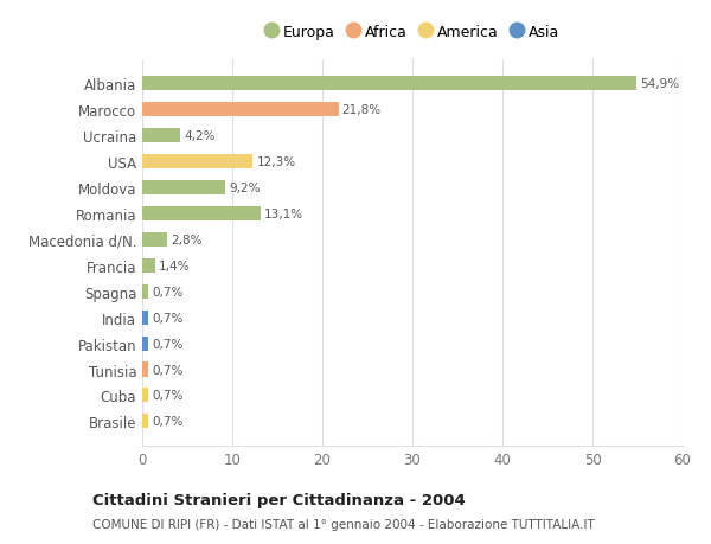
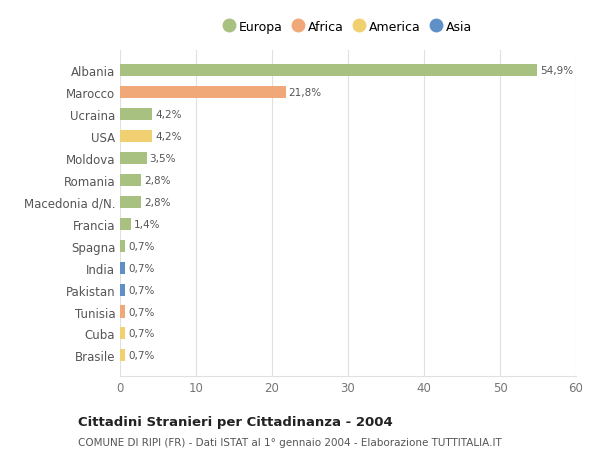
USA: 12,3% -> 4,2%
Moldova: 9,2% -> 3,5%
Romania: 13,1% -> 2,8%
